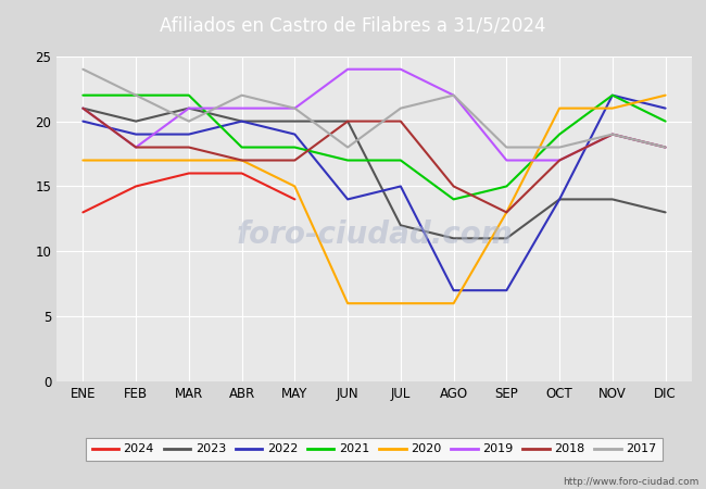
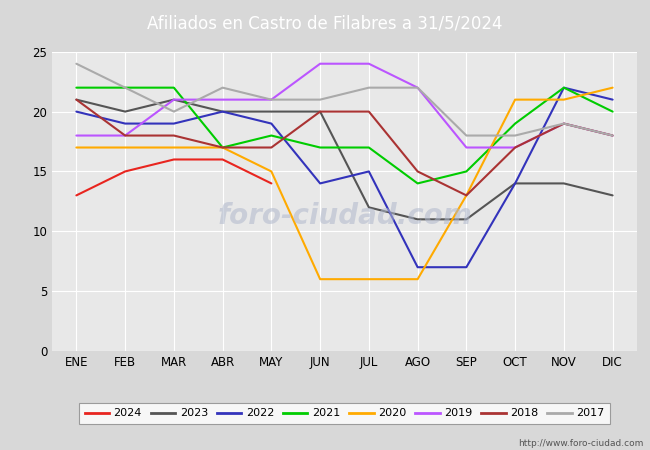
2019/ENE: 21 -> 18
2021/ABR: 18 -> 17
2017/JUN: 18 -> 21
2017/JUL: 21 -> 22
